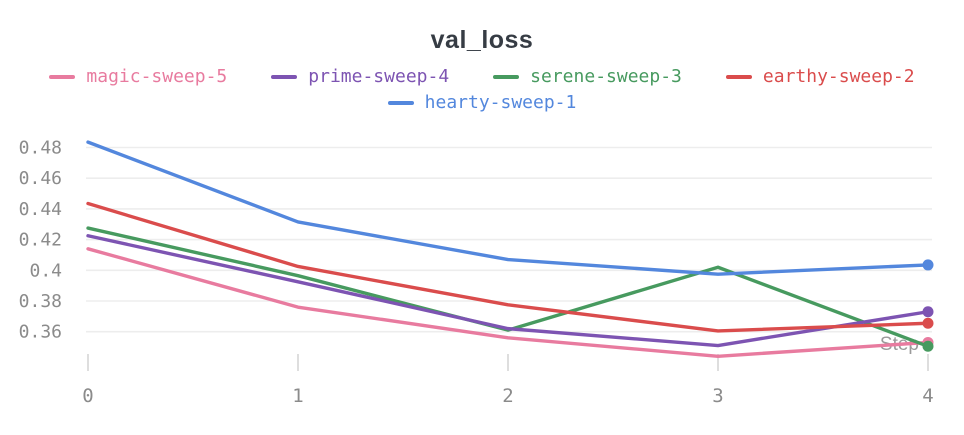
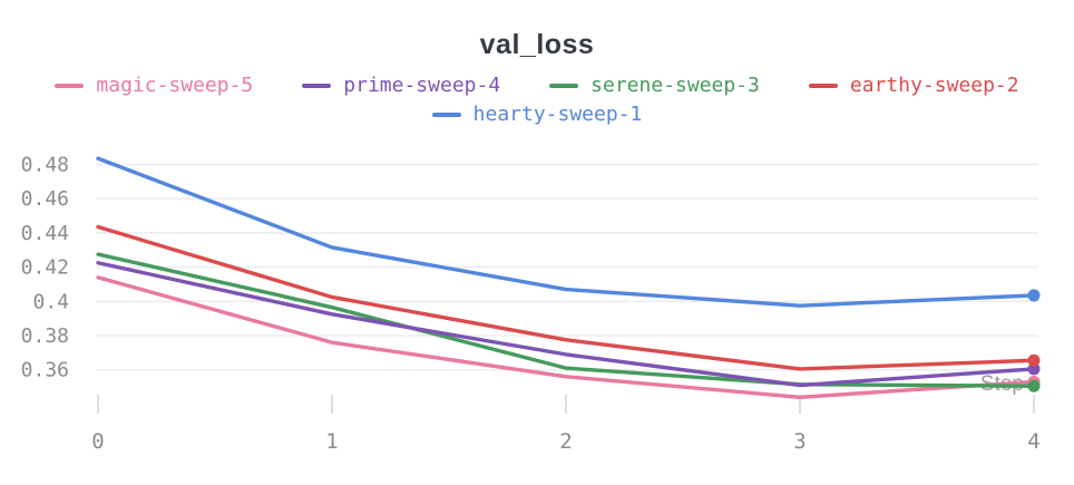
prime-sweep-4/2: 0.362 -> 0.369
serene-sweep-3/3: 0.402 -> 0.351
prime-sweep-4/4: 0.373 -> 0.360
